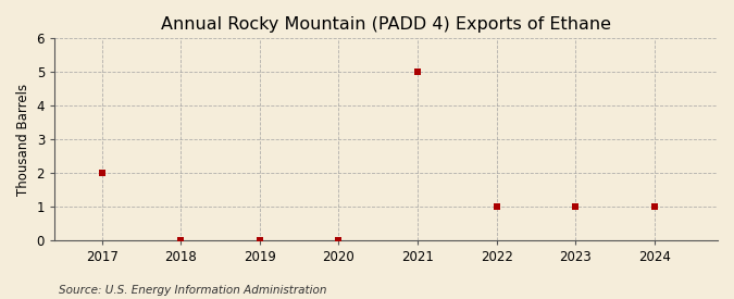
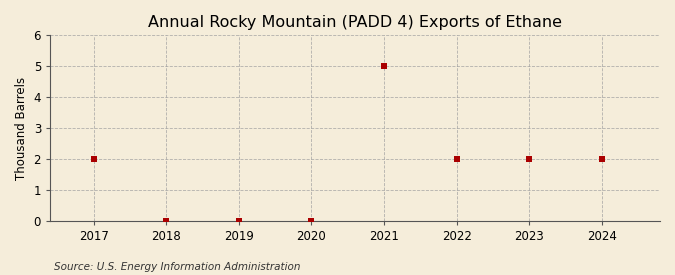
2022: 1 -> 2
2023: 1 -> 2
2024: 1 -> 2
